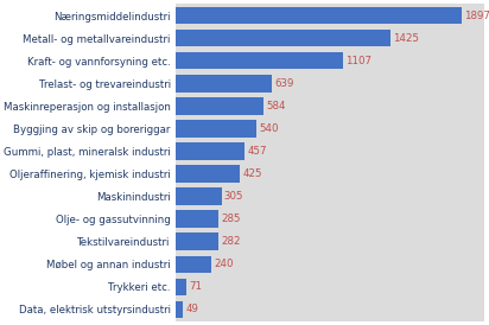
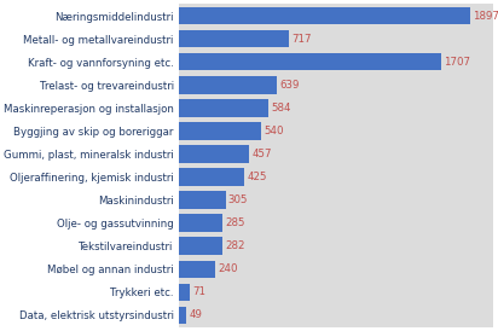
Metall- og metallvareindustri: 1425 -> 717
Kraft- og vannforsyning etc.: 1107 -> 1707
